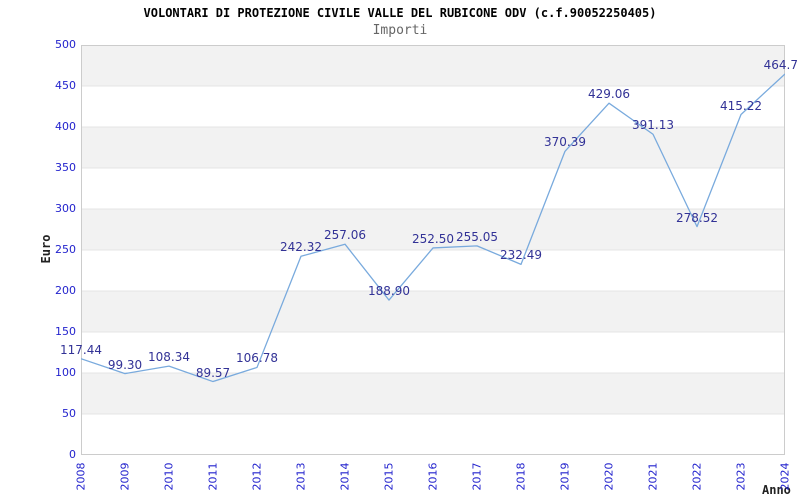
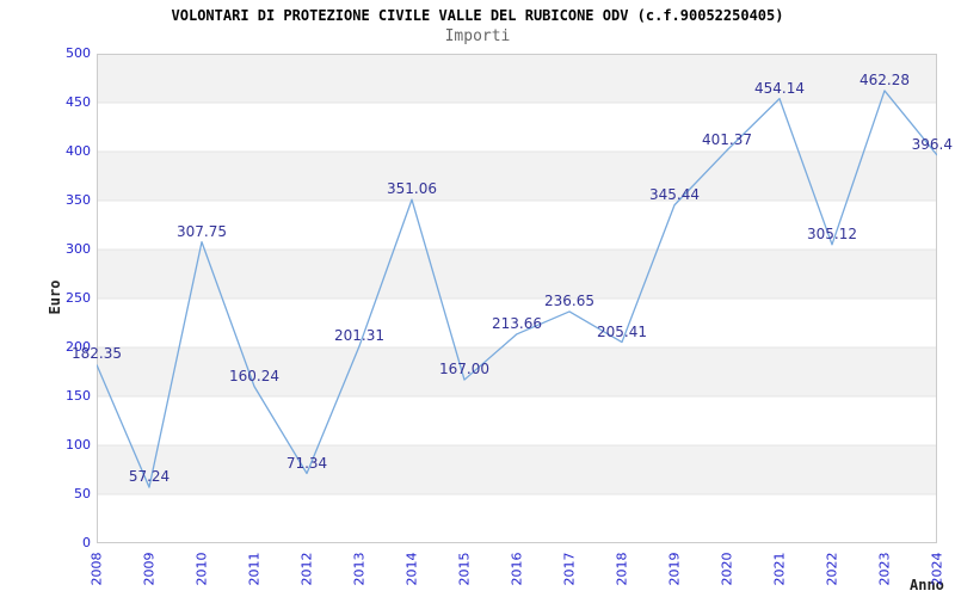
2008: 117.44 -> 182.35
2009: 99.30 -> 57.24
2010: 108.34 -> 307.75
2011: 89.57 -> 160.24
2012: 106.78 -> 71.34
2013: 242.32 -> 201.31
2014: 257.06 -> 351.06
2015: 188.90 -> 167.00
2016: 252.50 -> 213.66
2017: 255.05 -> 236.65
2018: 232.49 -> 205.41
2019: 370.39 -> 345.44
2020: 429.06 -> 401.37
2021: 391.13 -> 454.14
2022: 278.52 -> 305.12
2023: 415.22 -> 462.28
2024: 464.7 -> 396.4
